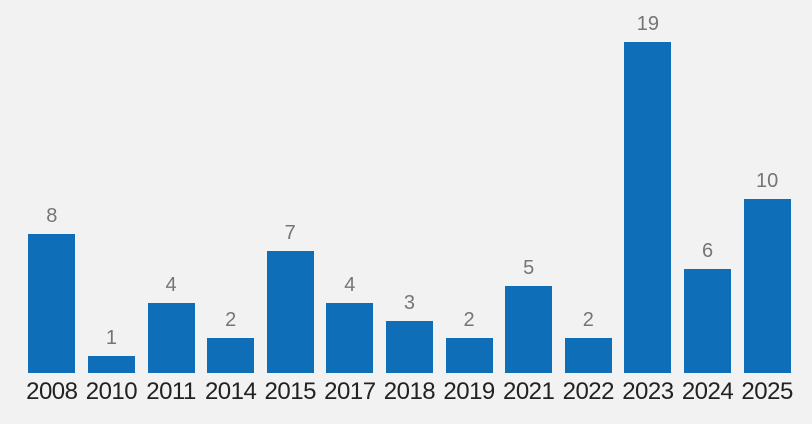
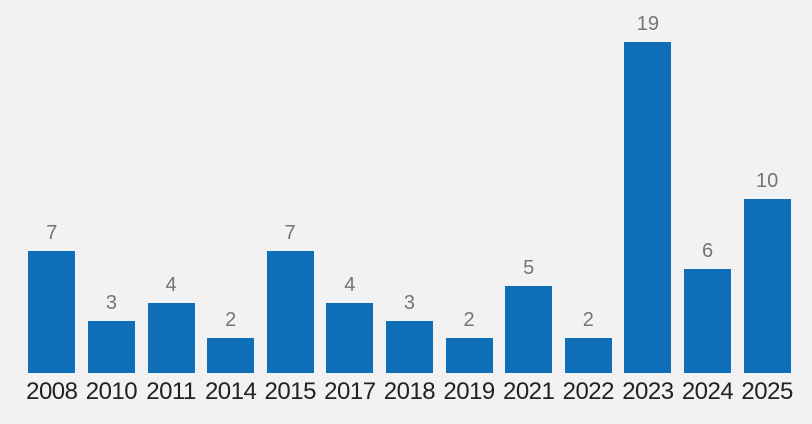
2008: 8 -> 7
2010: 1 -> 3
